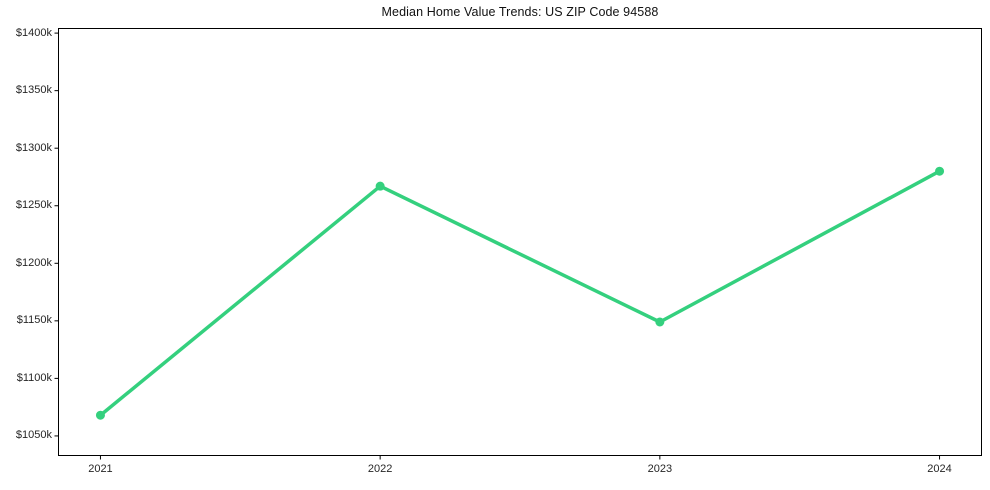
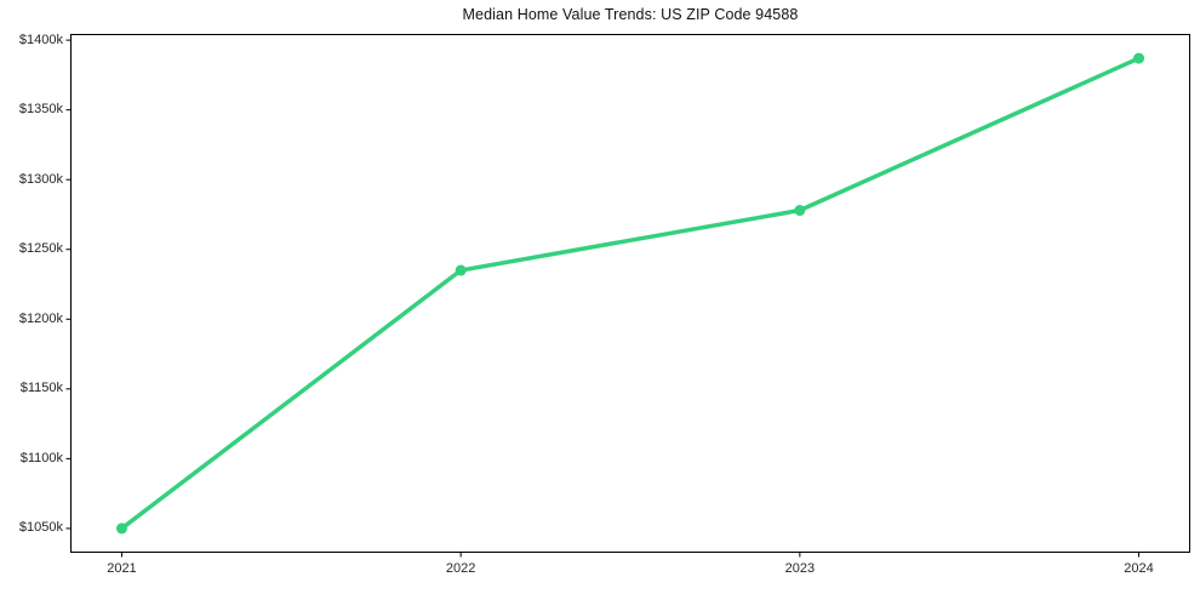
2021: $1068k -> $1050k
2022: $1267k -> $1235k
2023: $1149k -> $1278k
2024: $1280k -> $1387k
